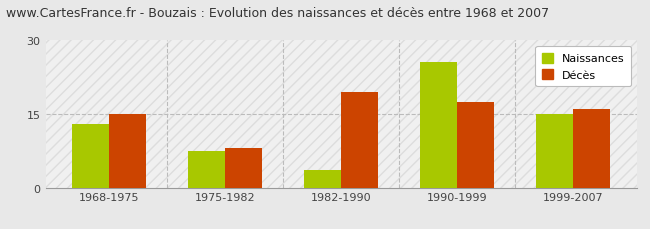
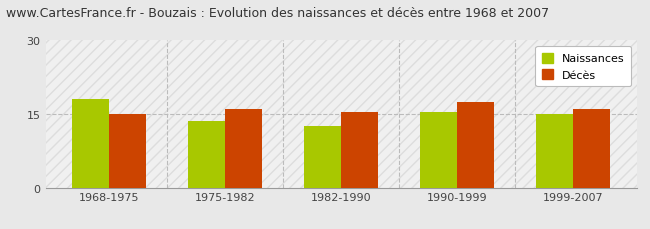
Naissances/1968-1975: 13.0 -> 18.0
Naissances/1975-1982: 7.5 -> 13.5
Décès/1975-1982: 8.0 -> 16.0
Naissances/1982-1990: 3.5 -> 12.5
Décès/1982-1990: 19.5 -> 15.5
Naissances/1990-1999: 25.5 -> 15.5
